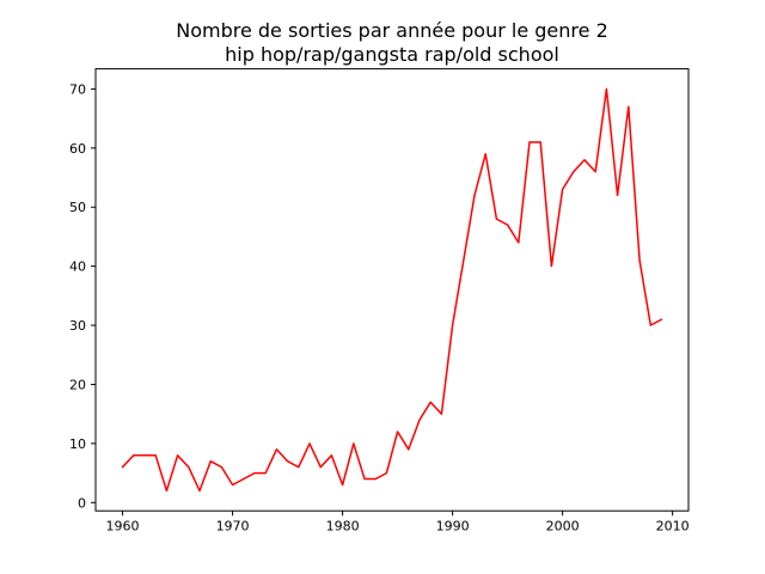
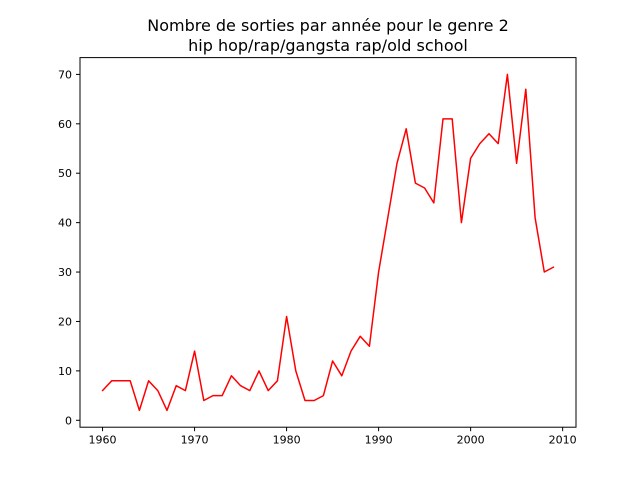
1970: 3 -> 14
1980: 3 -> 21
